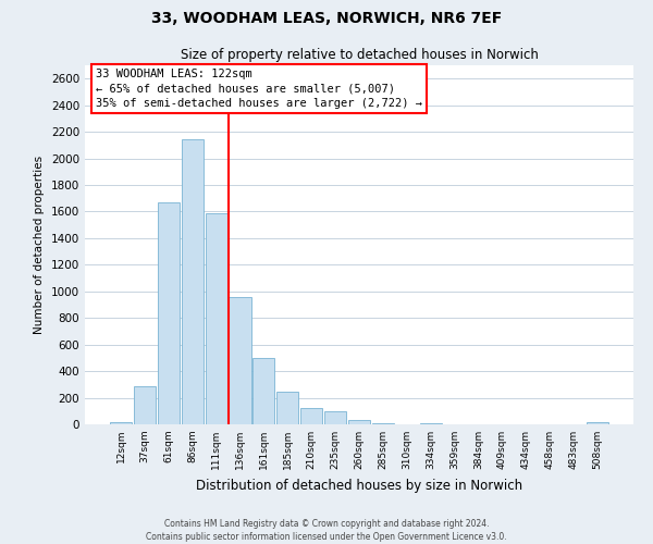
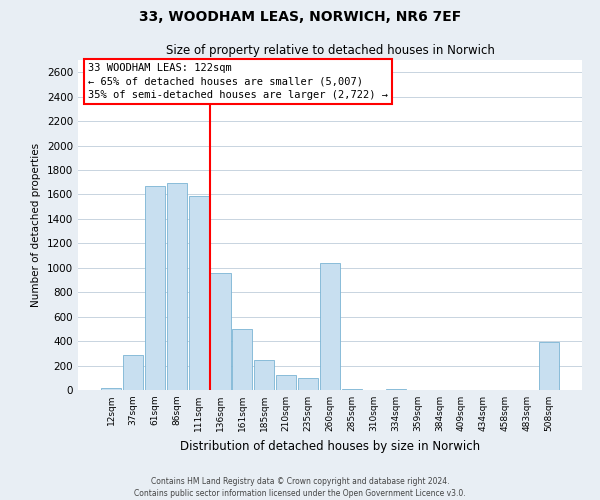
86sqm: 2140 -> 1690
260sqm: 30 -> 1040
508sqm: 20 -> 390
